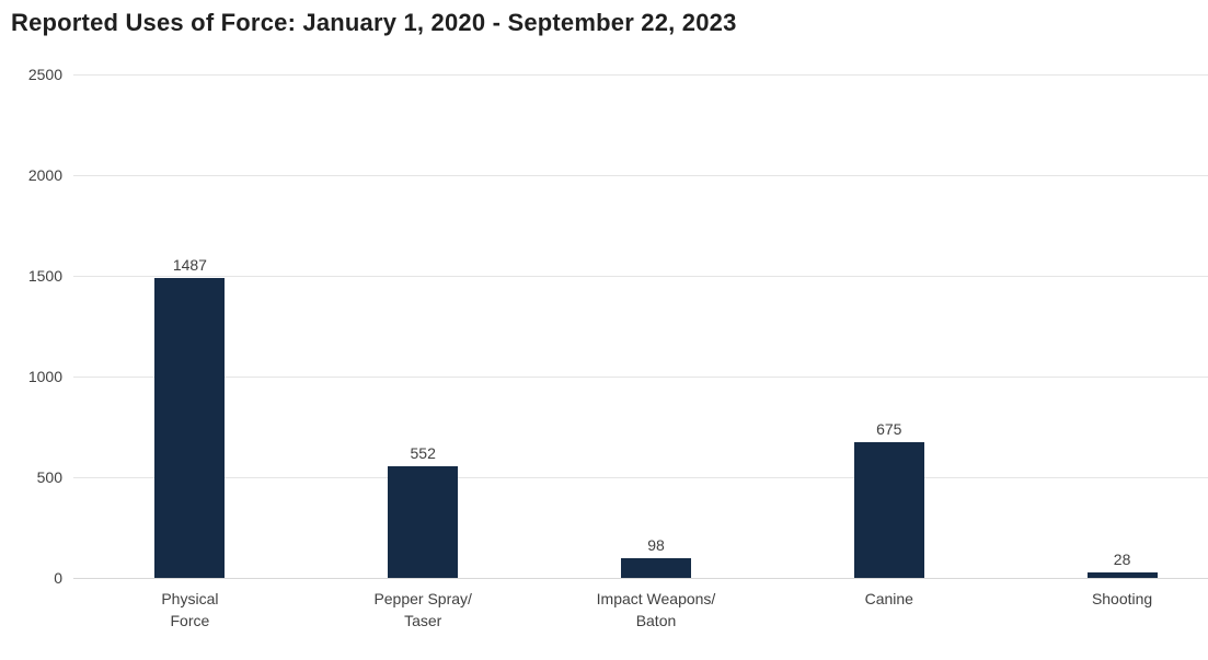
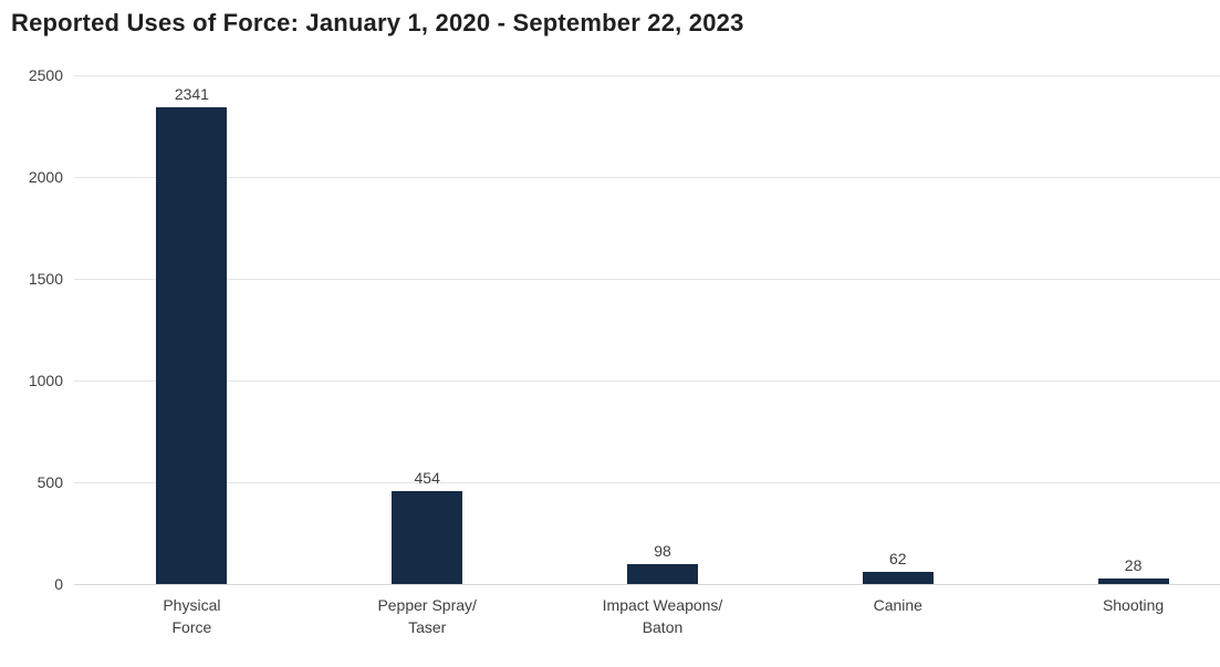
Physical Force: 1487 -> 2341
Pepper Spray/ Taser: 552 -> 454
Canine: 675 -> 62
